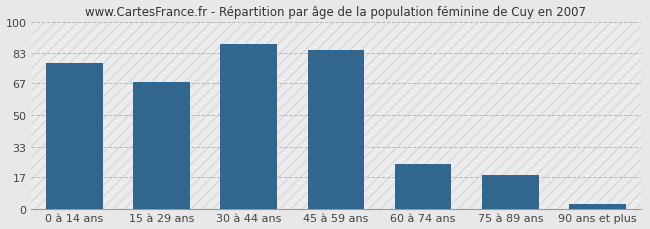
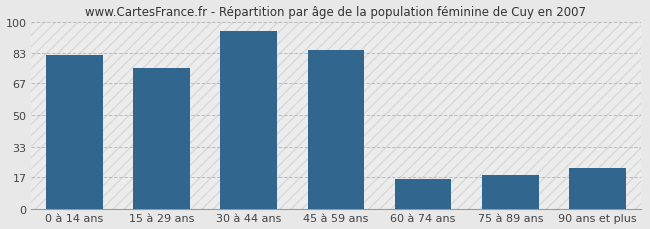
0 à 14 ans: 78 -> 82
15 à 29 ans: 68 -> 75
30 à 44 ans: 88 -> 95
60 à 74 ans: 24 -> 16
90 ans et plus: 3 -> 22
